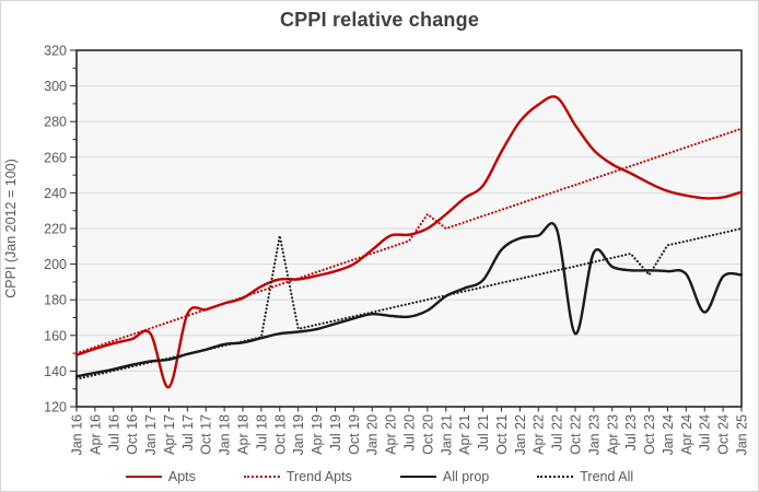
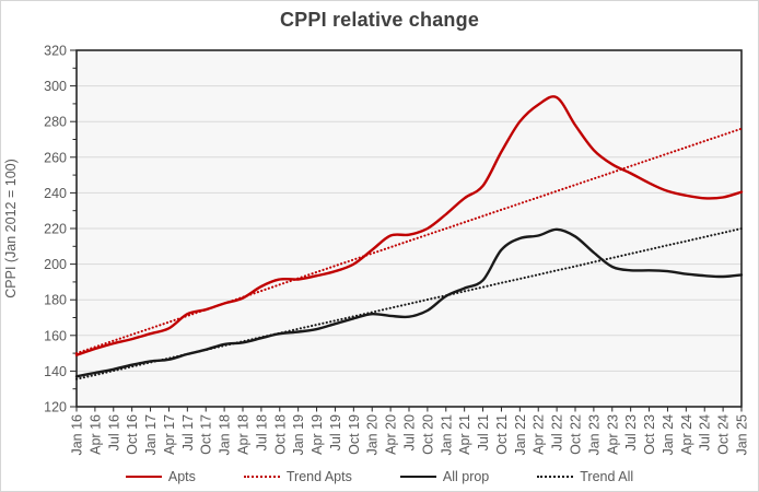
Apts/Apr 17: 131 -> 164
Trend All/Oct 18: 216 -> 161
Trend Apts/Oct 20: 228 -> 216
All prop/Oct 22: 161 -> 216
Trend All/Oct 23: 194 -> 208
All prop/Jul 24: 173 -> 194
